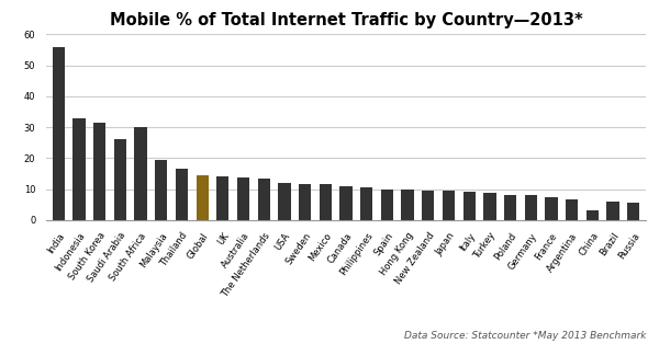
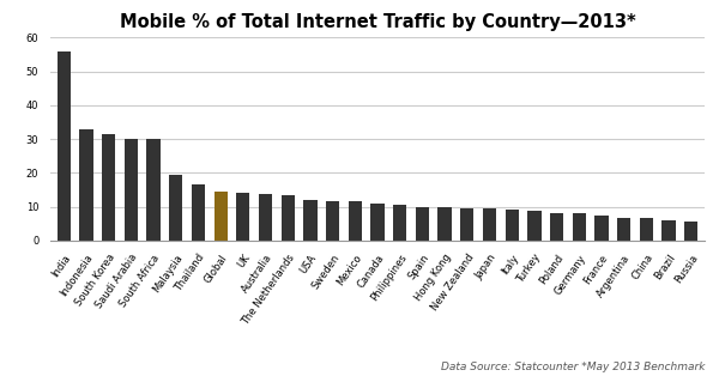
Saudi Arabia: 26.0 -> 30.0
China: 3.0 -> 6.8
